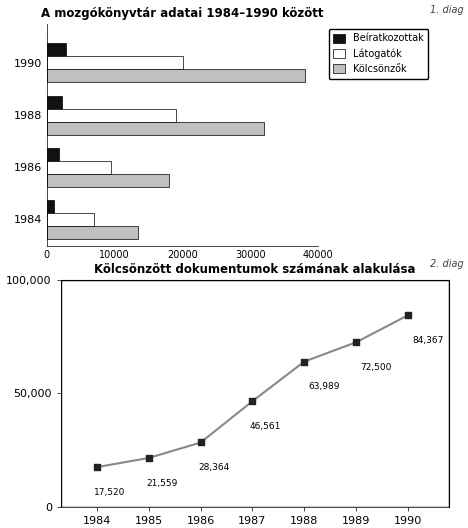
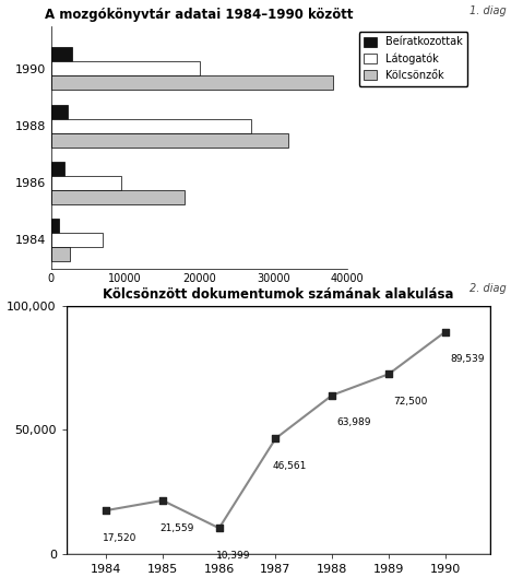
A mozgókönyvtár adatai 1984–1990 között/Látogatók/1988: 19000 -> 27000
A mozgókönyvtár adatai 1984–1990 között/Kölcsönzők/1984: 13500 -> 2600
Kölcsönzött dokumentumok számának alakulása/1986: 28,364 -> 10,399
Kölcsönzött dokumentumok számának alakulása/1990: 84,367 -> 89,539
